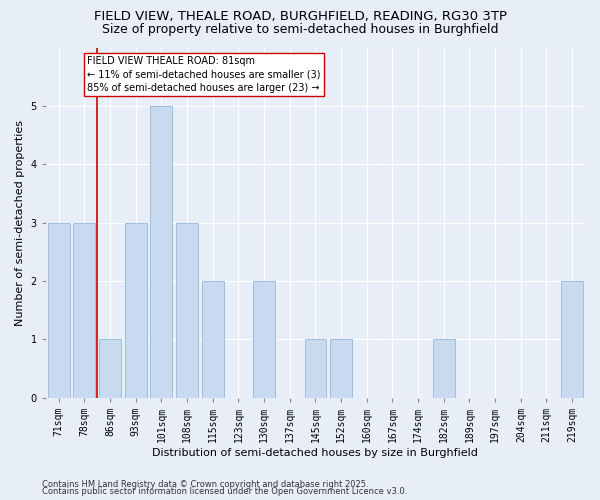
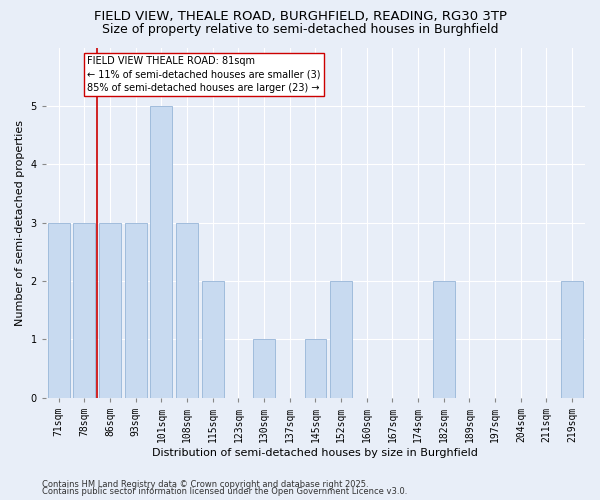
86sqm: 1 -> 3
130sqm: 2 -> 1
152sqm: 1 -> 2
182sqm: 1 -> 2
